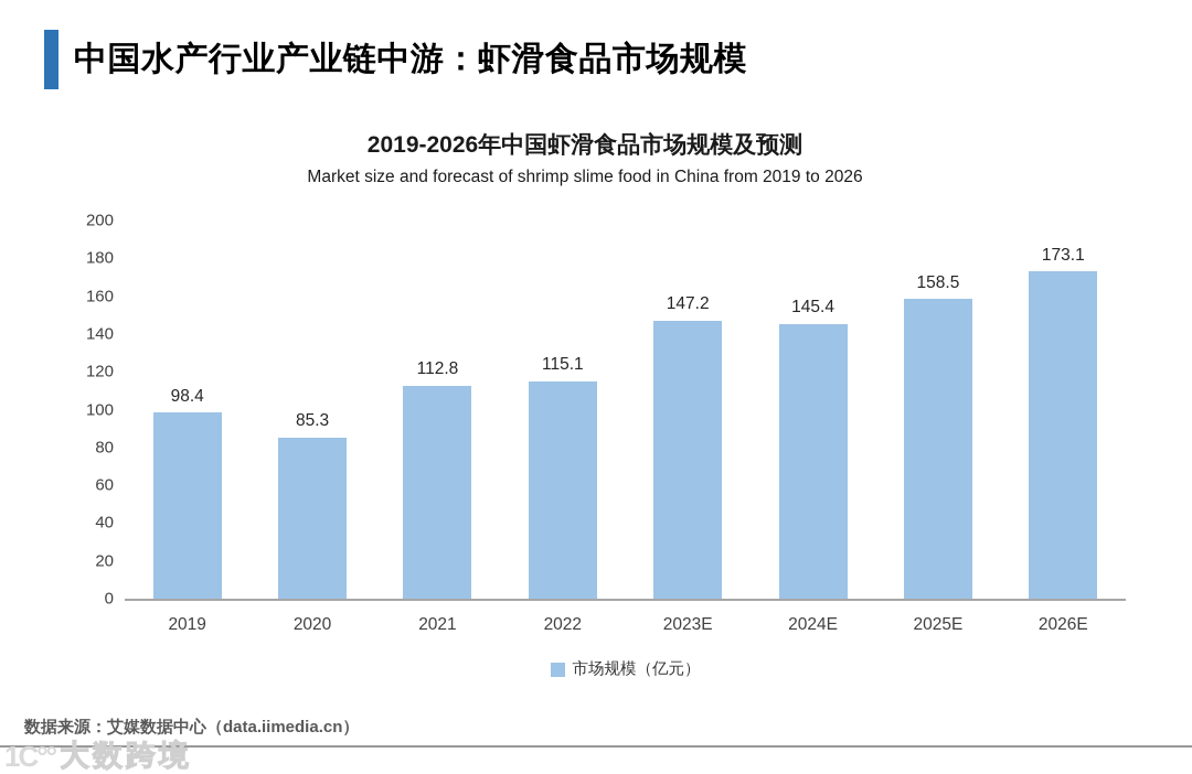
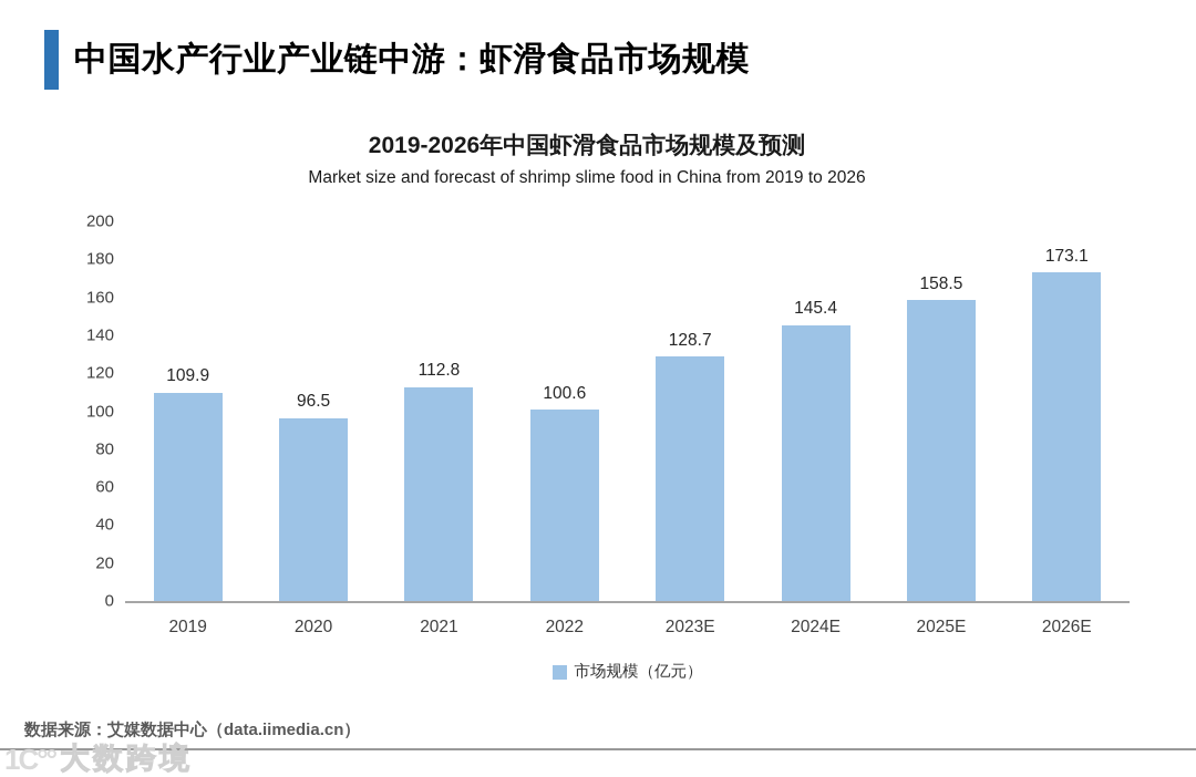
2019: 98.4 -> 109.9
2020: 85.3 -> 96.5
2022: 115.1 -> 100.6
2023E: 147.2 -> 128.7
